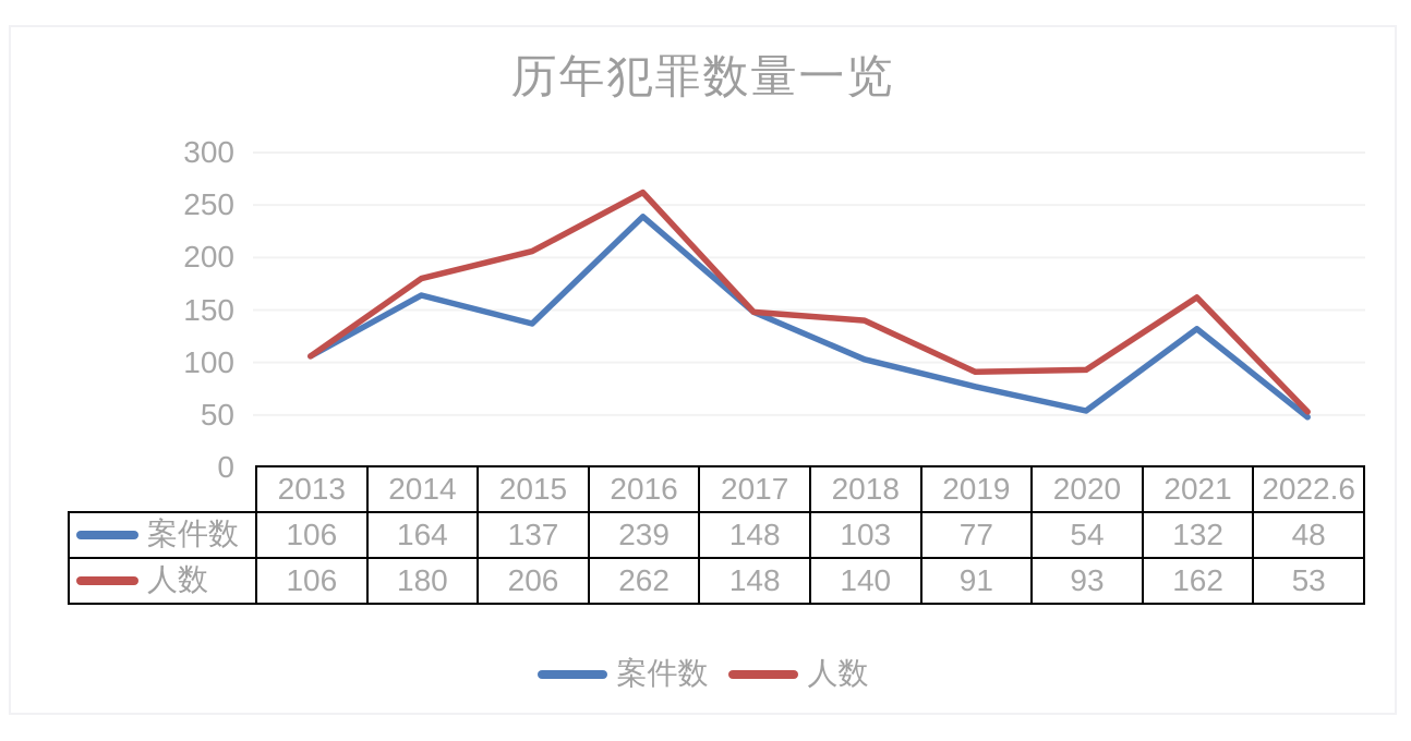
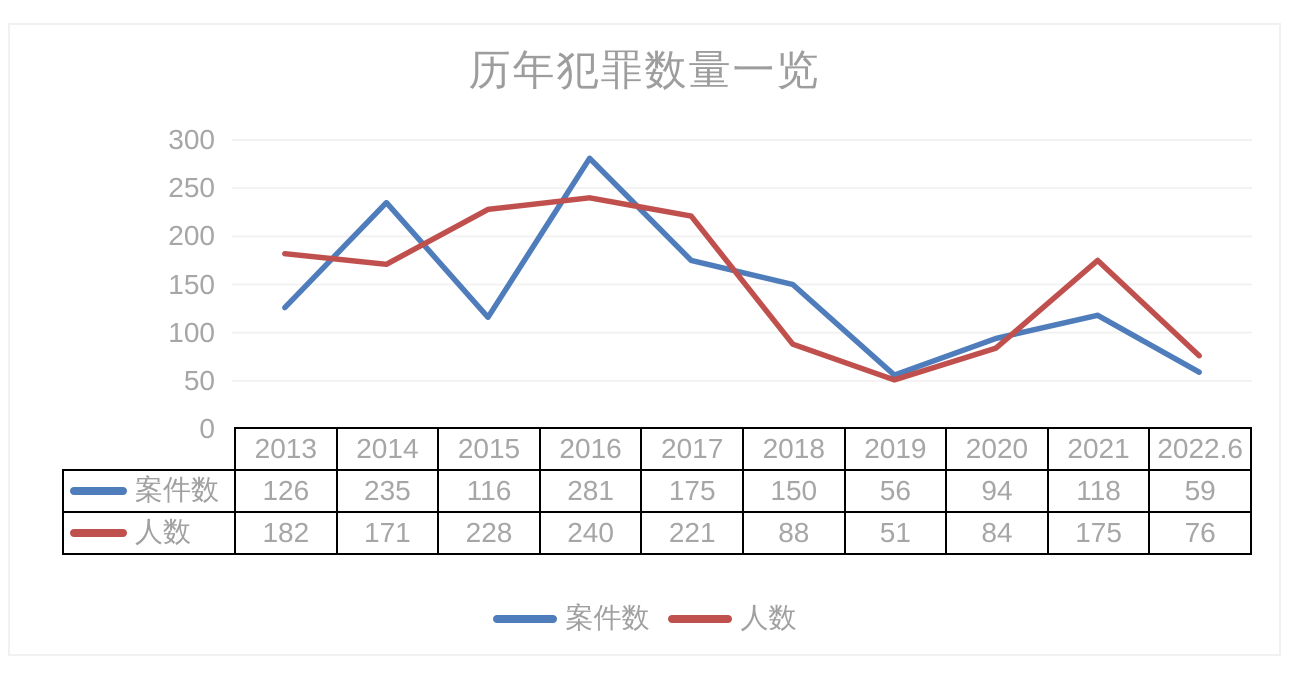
案件数/2013: 106 -> 126
人数/2013: 106 -> 182
案件数/2014: 164 -> 235
人数/2014: 180 -> 171
案件数/2015: 137 -> 116
人数/2015: 206 -> 228
案件数/2016: 239 -> 281
人数/2016: 262 -> 240
案件数/2017: 148 -> 175
人数/2017: 148 -> 221
案件数/2018: 103 -> 150
人数/2018: 140 -> 88
案件数/2019: 77 -> 56
人数/2019: 91 -> 51
案件数/2020: 54 -> 94
人数/2020: 93 -> 84
案件数/2021: 132 -> 118
人数/2021: 162 -> 175
案件数/2022.6: 48 -> 59
人数/2022.6: 53 -> 76
